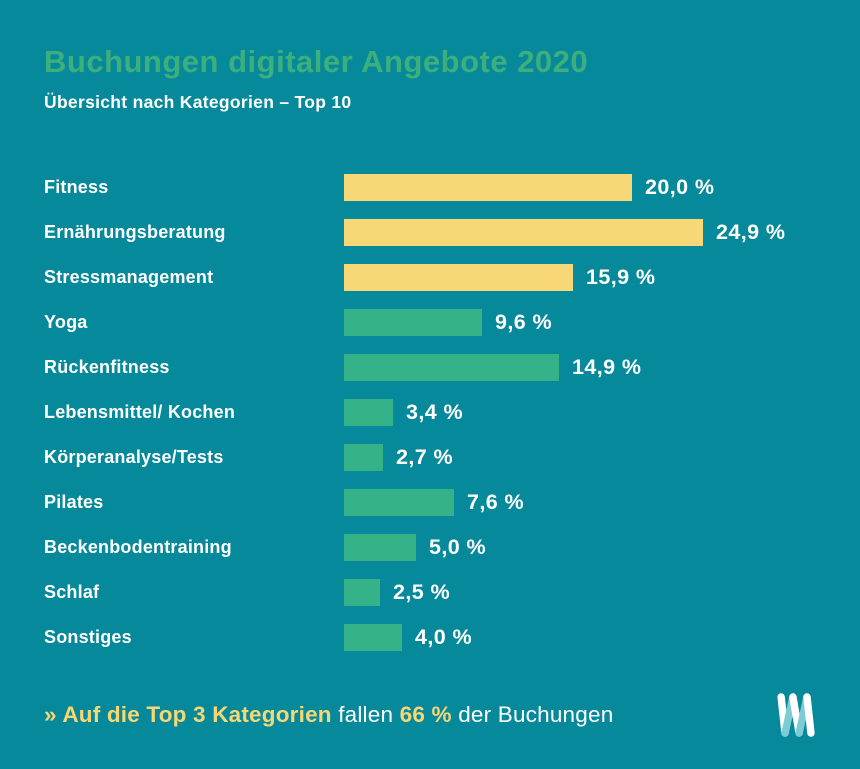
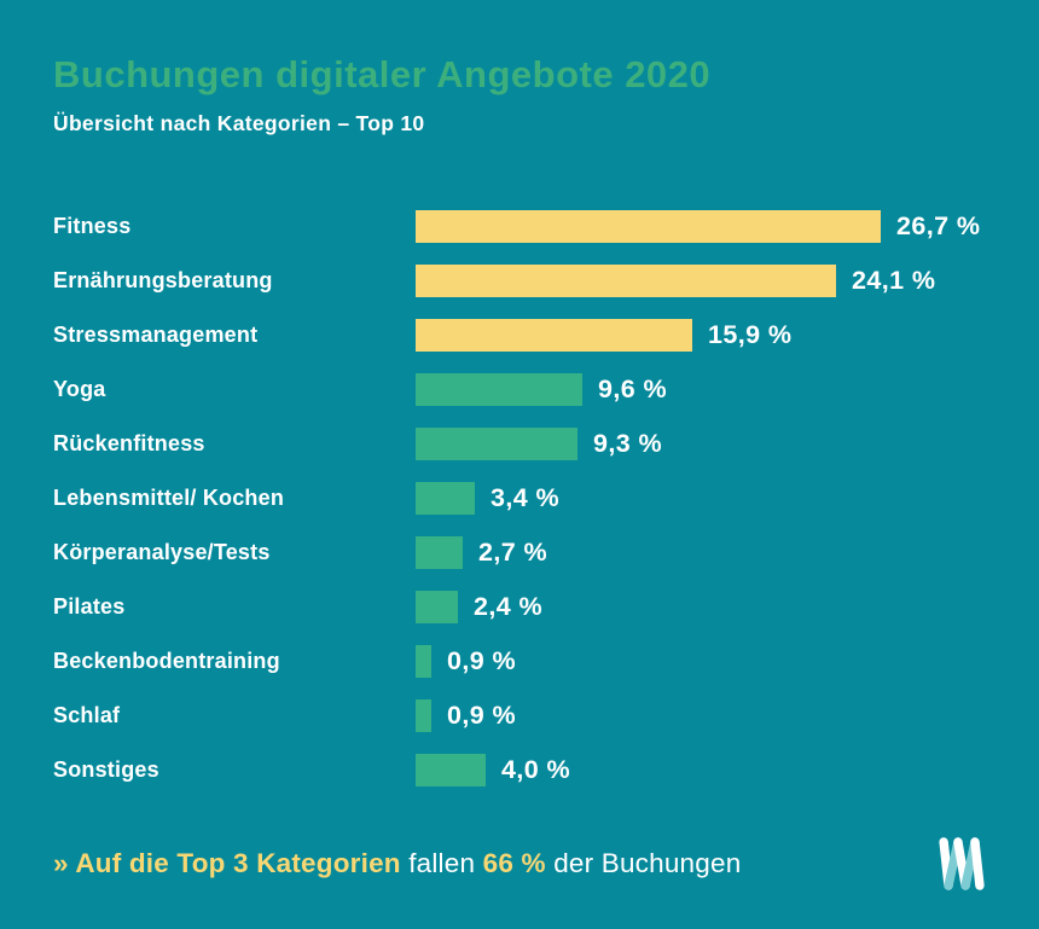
Fitness: 20,0 -> 26,7
Ernährungsberatung: 24,9 -> 24,1
Rückenfitness: 14,9 -> 9,3
Pilates: 7,6 -> 2,4
Beckenbodentraining: 5,0 -> 0,9
Schlaf: 2,5 -> 0,9
